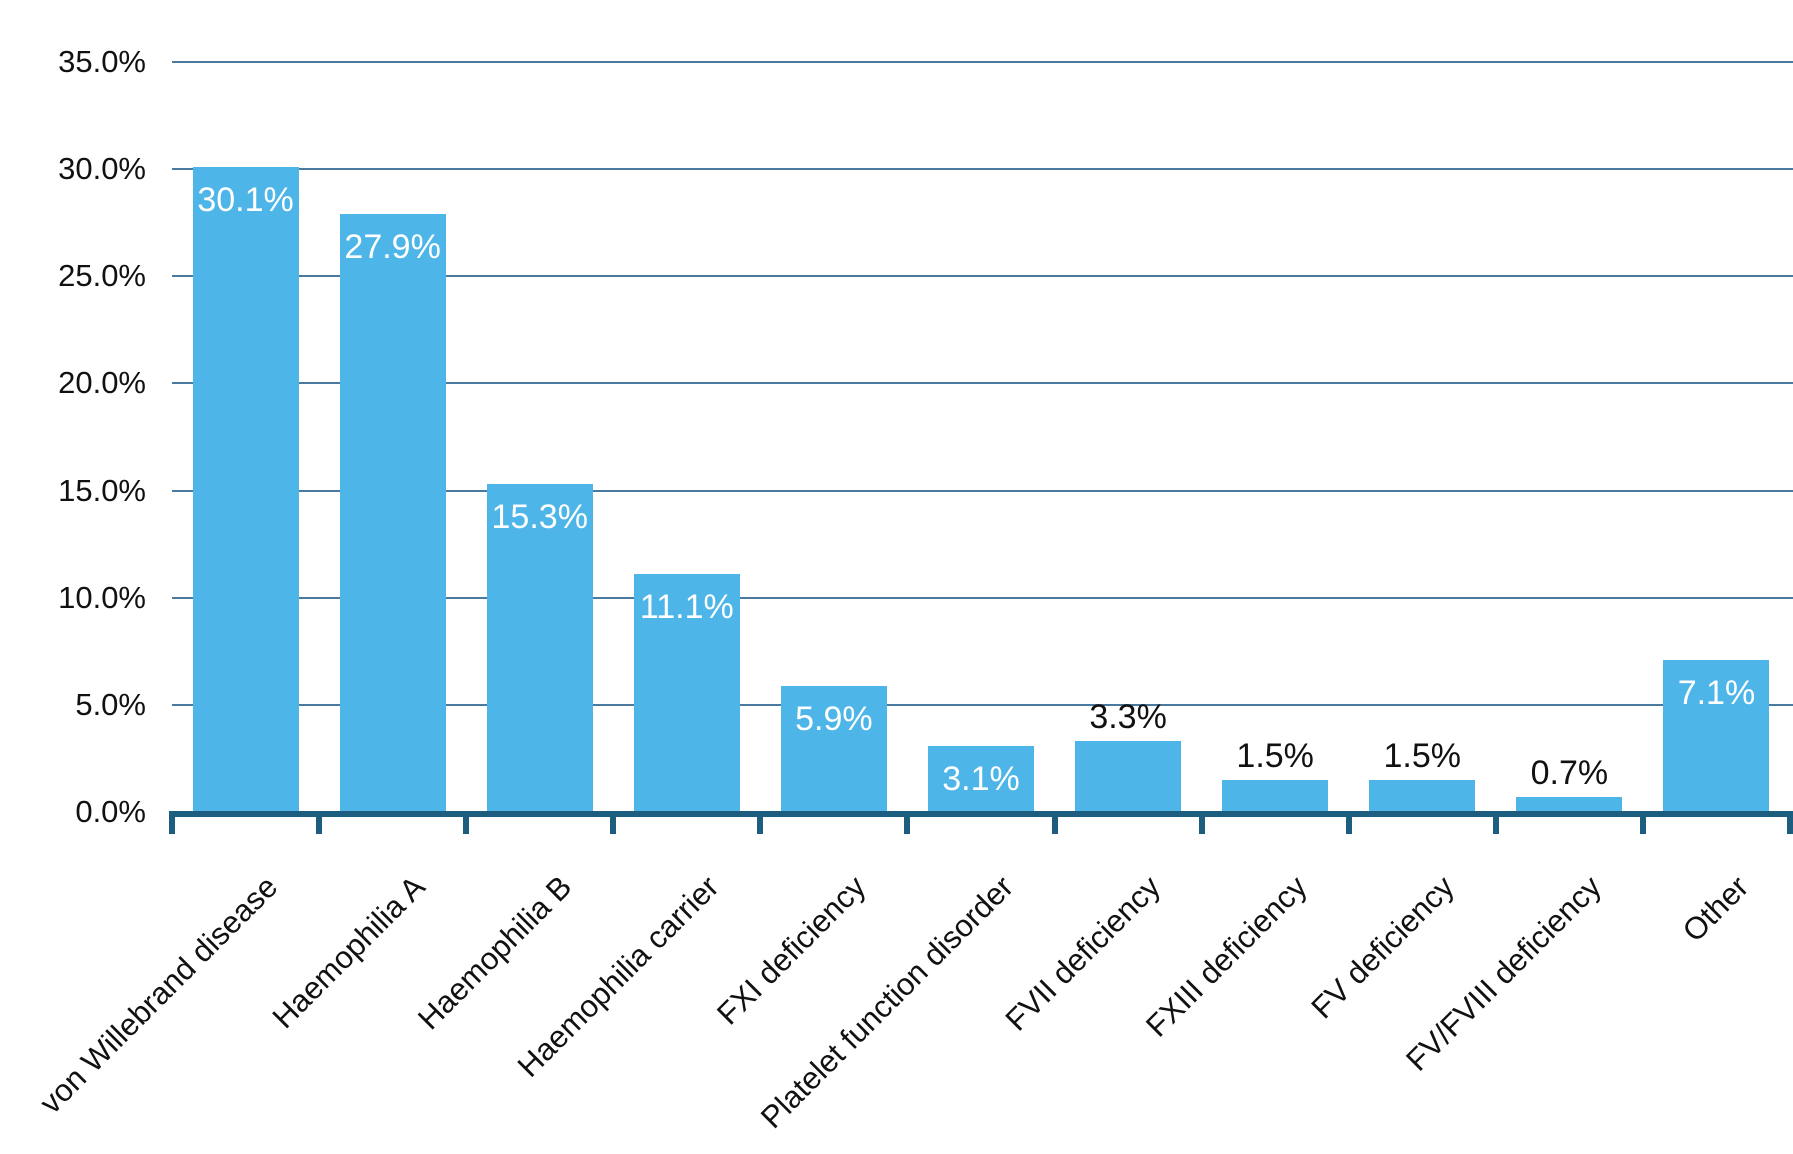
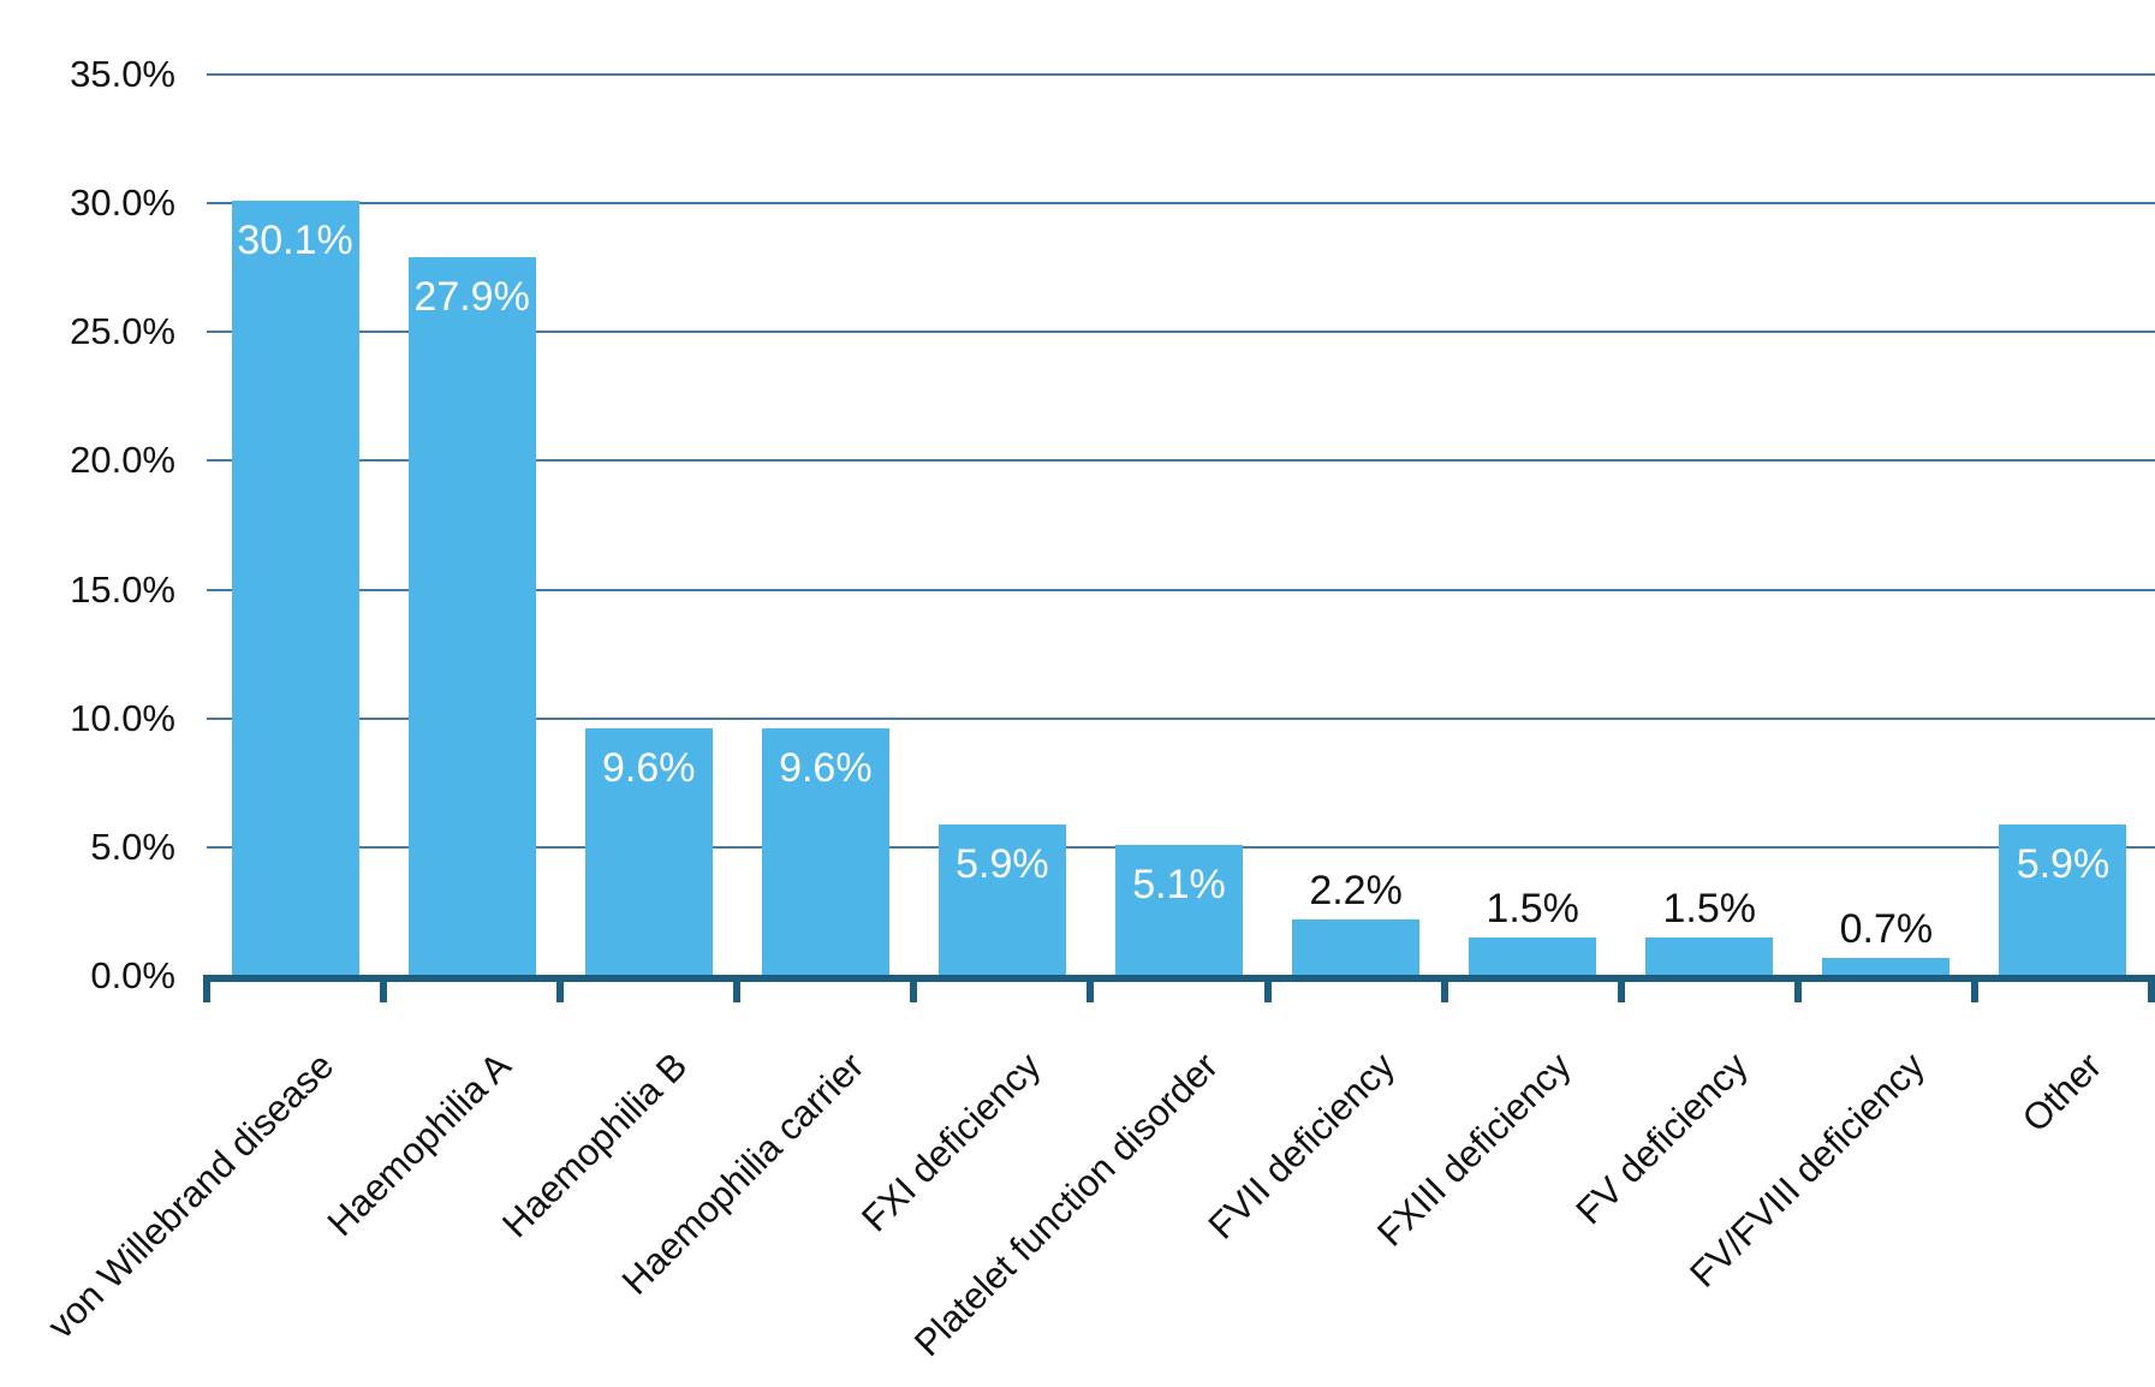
Haemophilia B: 15.3% -> 9.6%
Haemophilia carrier: 11.1% -> 9.6%
Platelet function disorder: 3.1% -> 5.1%
FVII deficiency: 3.3% -> 2.2%
Other: 7.1% -> 5.9%
